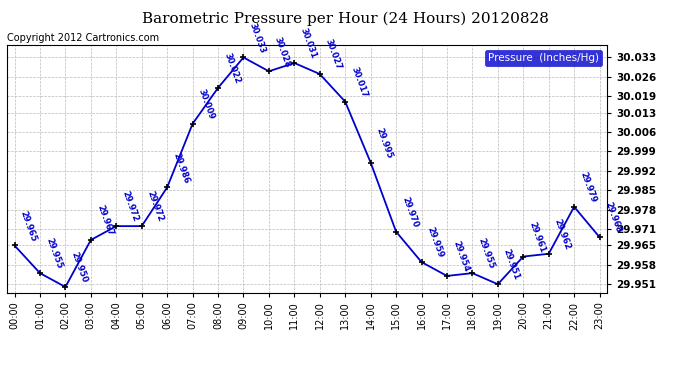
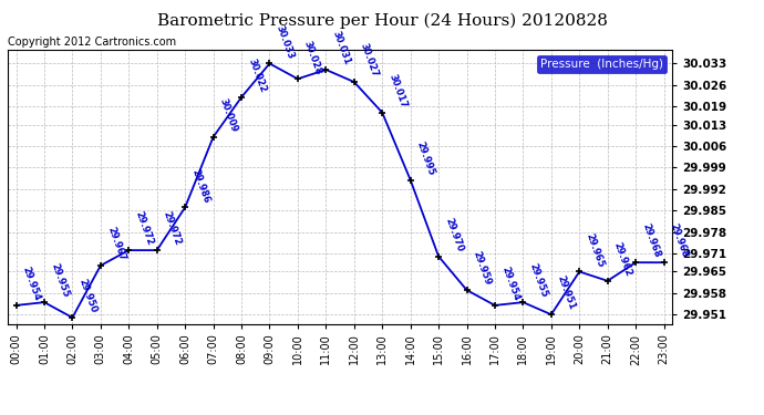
00:00: 29.965 -> 29.954
20:00: 29.961 -> 29.965
22:00: 29.979 -> 29.968
